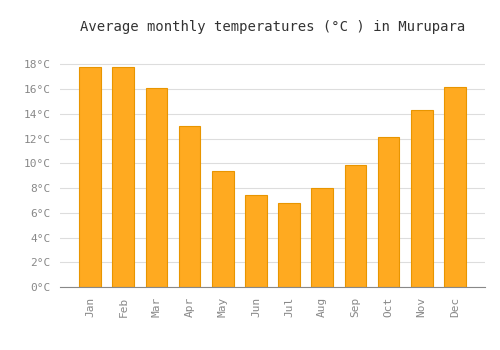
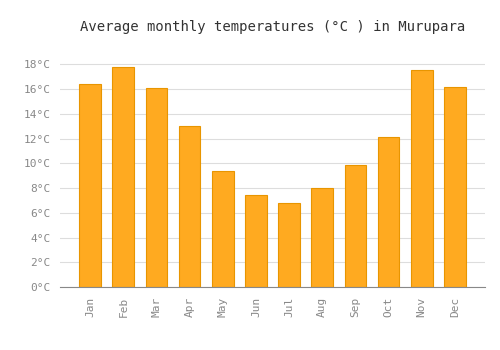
Jan: 17.8°C -> 16.4°C
Nov: 14.3°C -> 17.5°C
